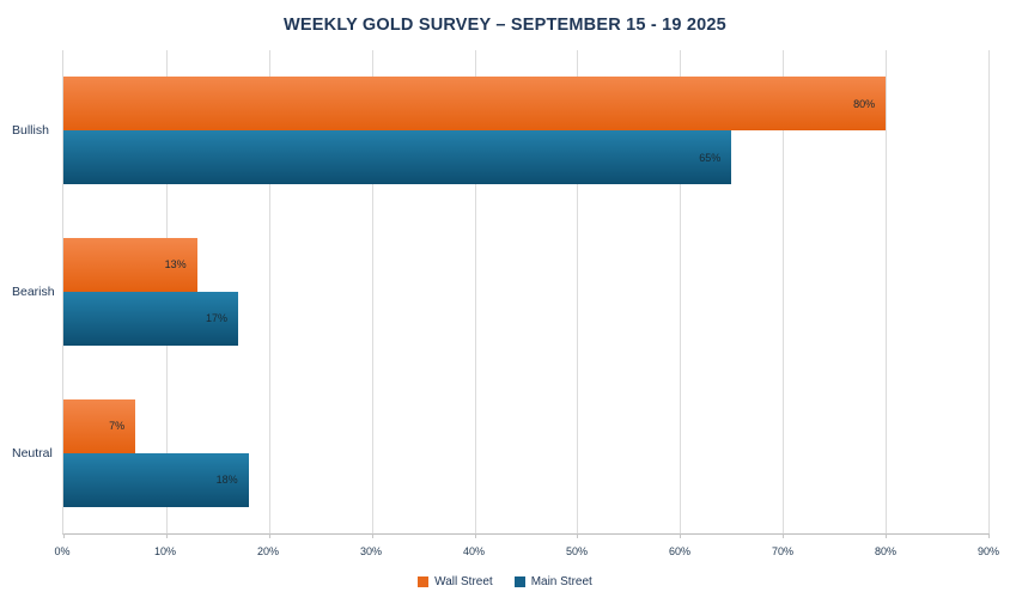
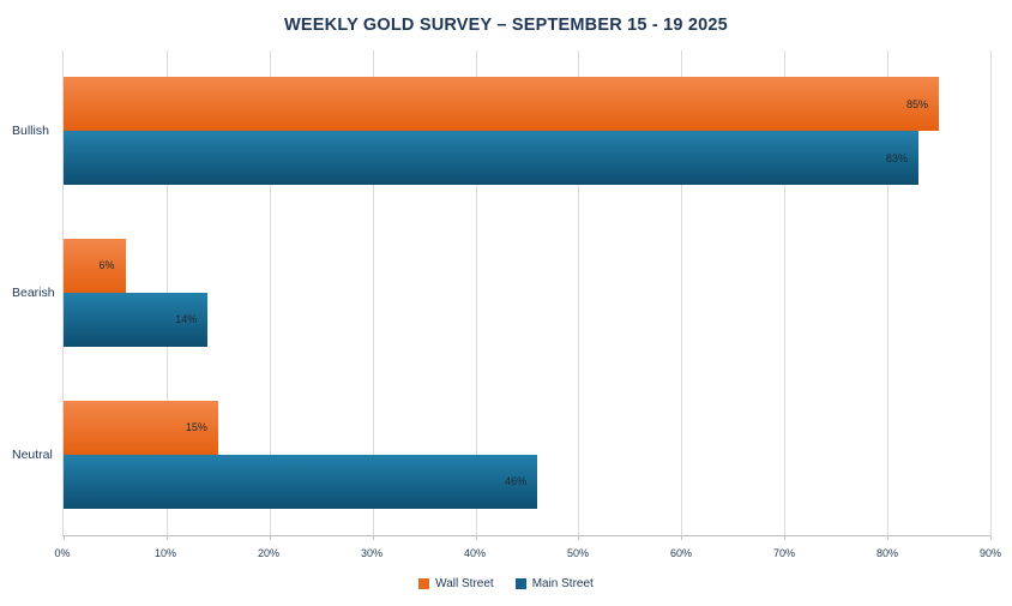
Wall Street/Bullish: 80% -> 85%
Main Street/Bullish: 65% -> 83%
Wall Street/Bearish: 13% -> 6%
Main Street/Bearish: 17% -> 14%
Wall Street/Neutral: 7% -> 15%
Main Street/Neutral: 18% -> 46%
